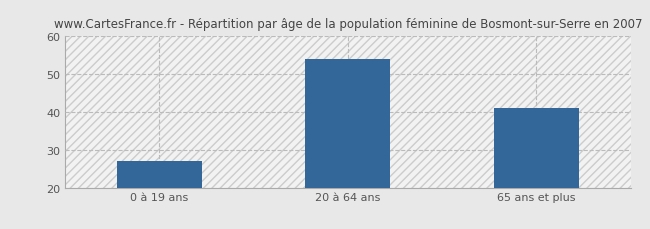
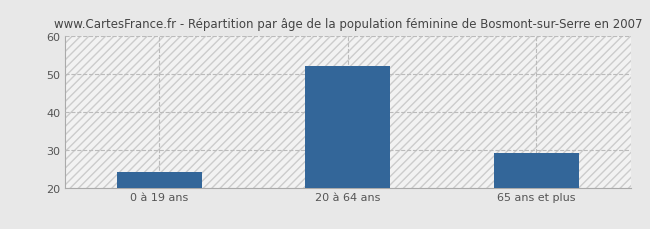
0 à 19 ans: 27 -> 24
20 à 64 ans: 54 -> 52
65 ans et plus: 41 -> 29
